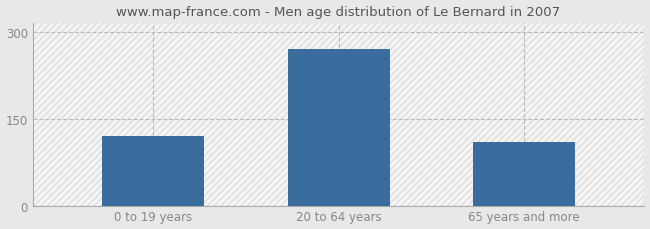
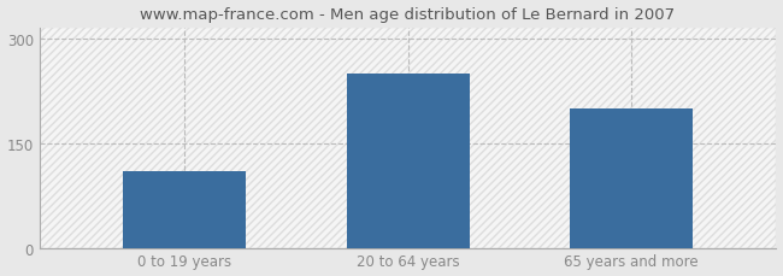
0 to 19 years: 120 -> 110
20 to 64 years: 270 -> 250
65 years and more: 110 -> 200
